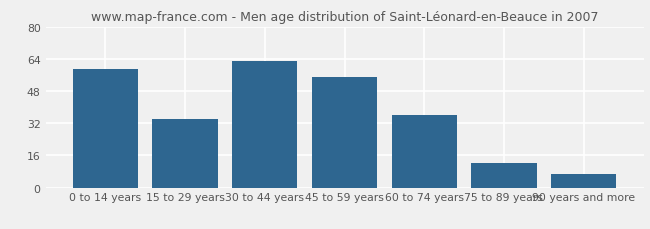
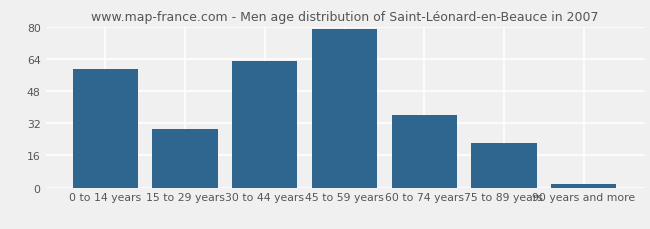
15 to 29 years: 34 -> 29
45 to 59 years: 55 -> 79
75 to 89 years: 12 -> 22
90 years and more: 7 -> 2
